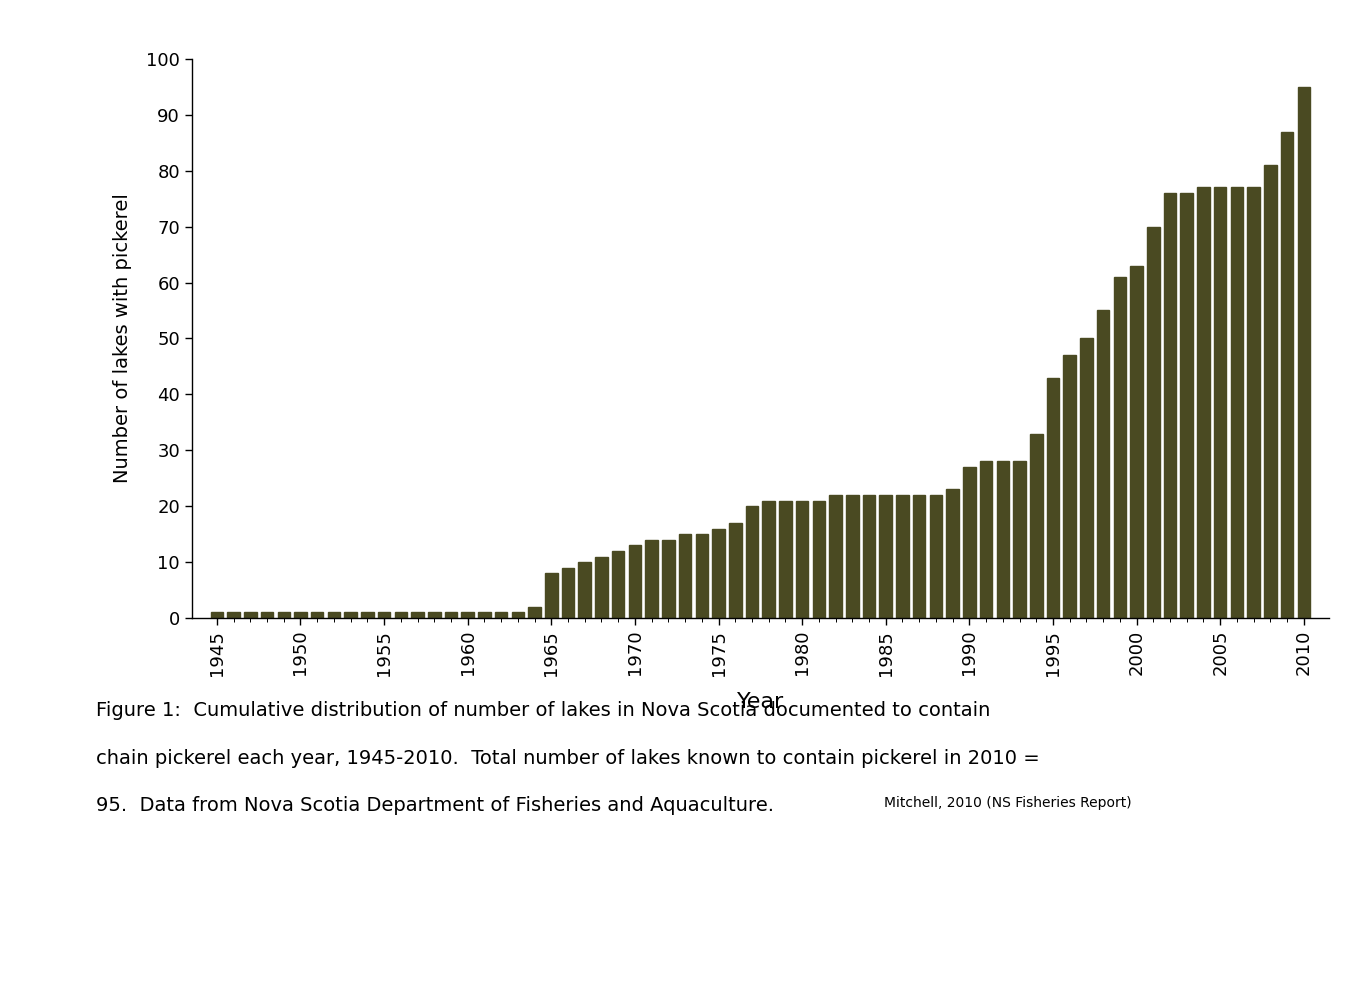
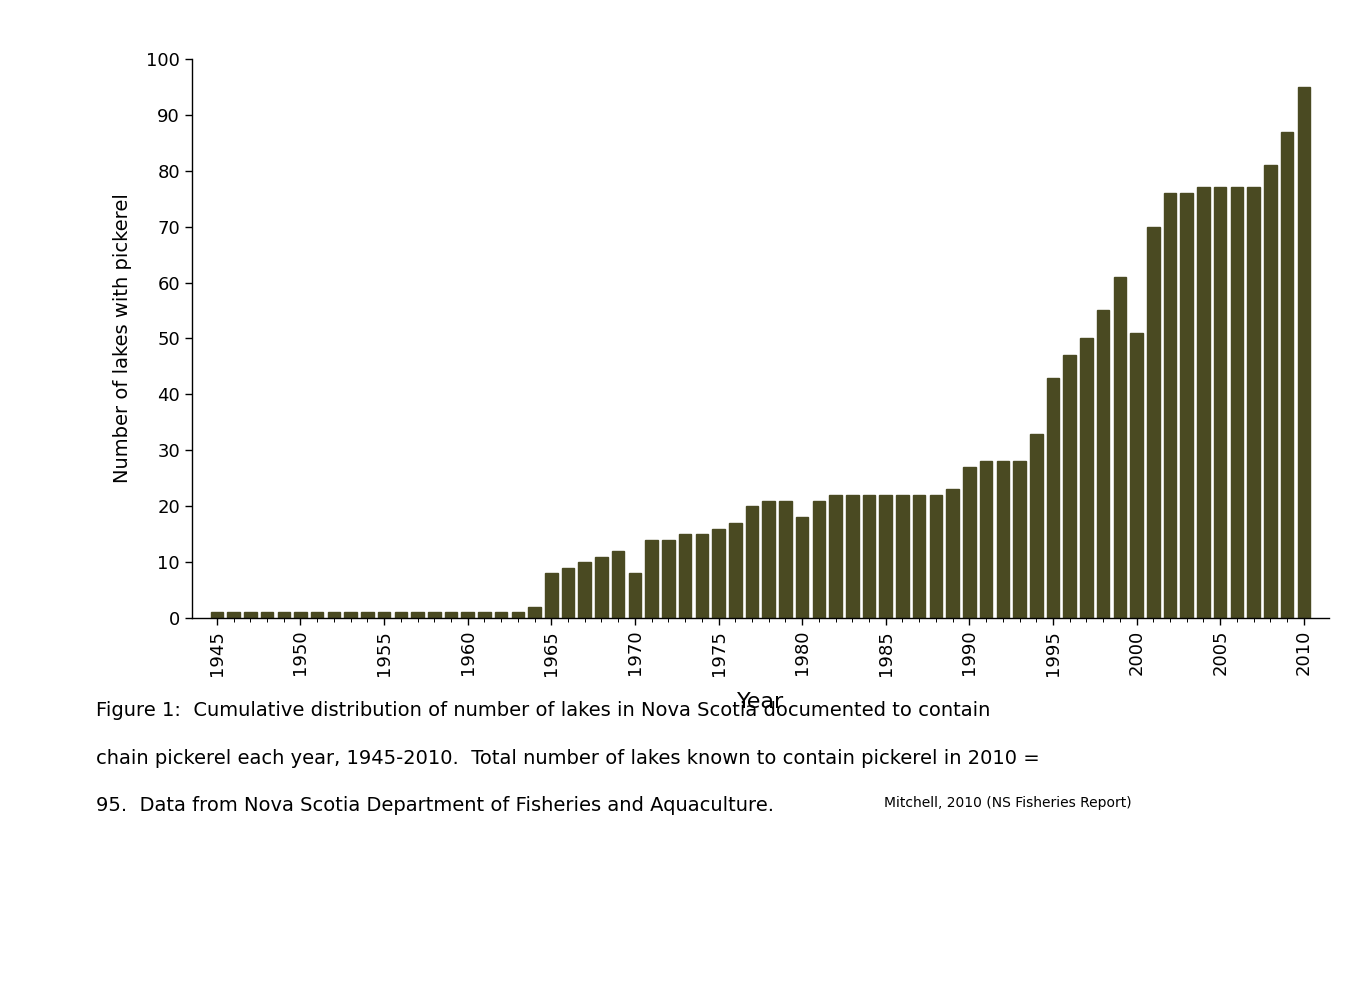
1970: 13 -> 8
1980: 21 -> 18
2000: 63 -> 51
